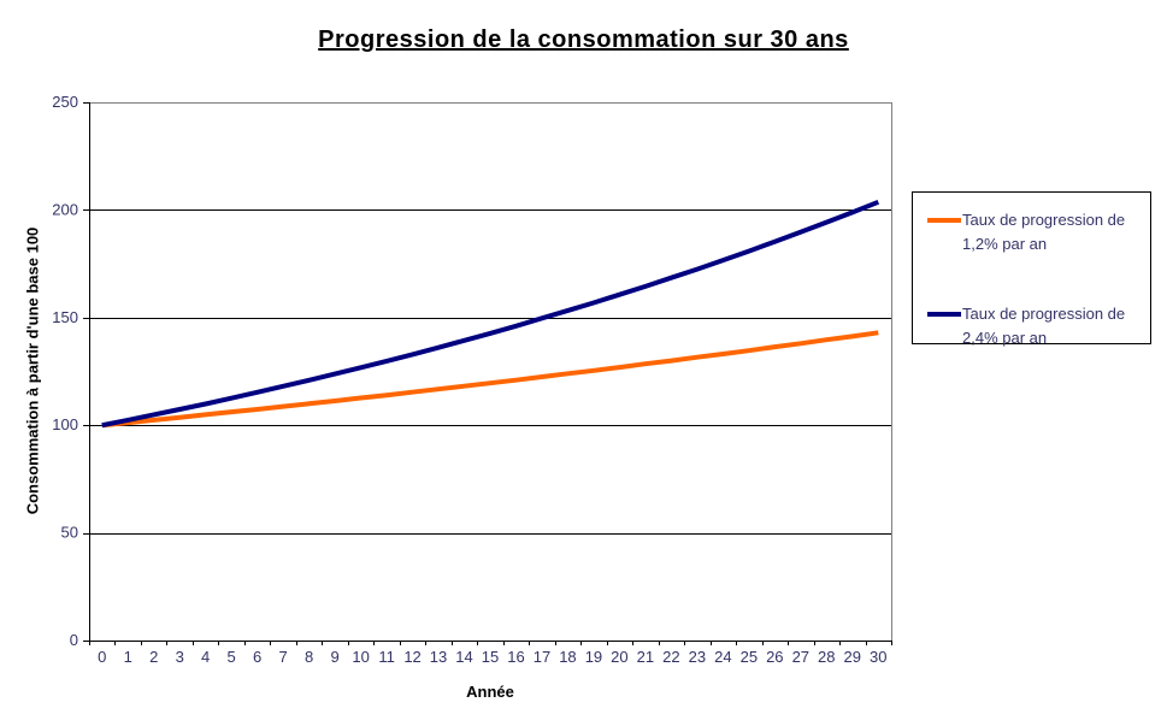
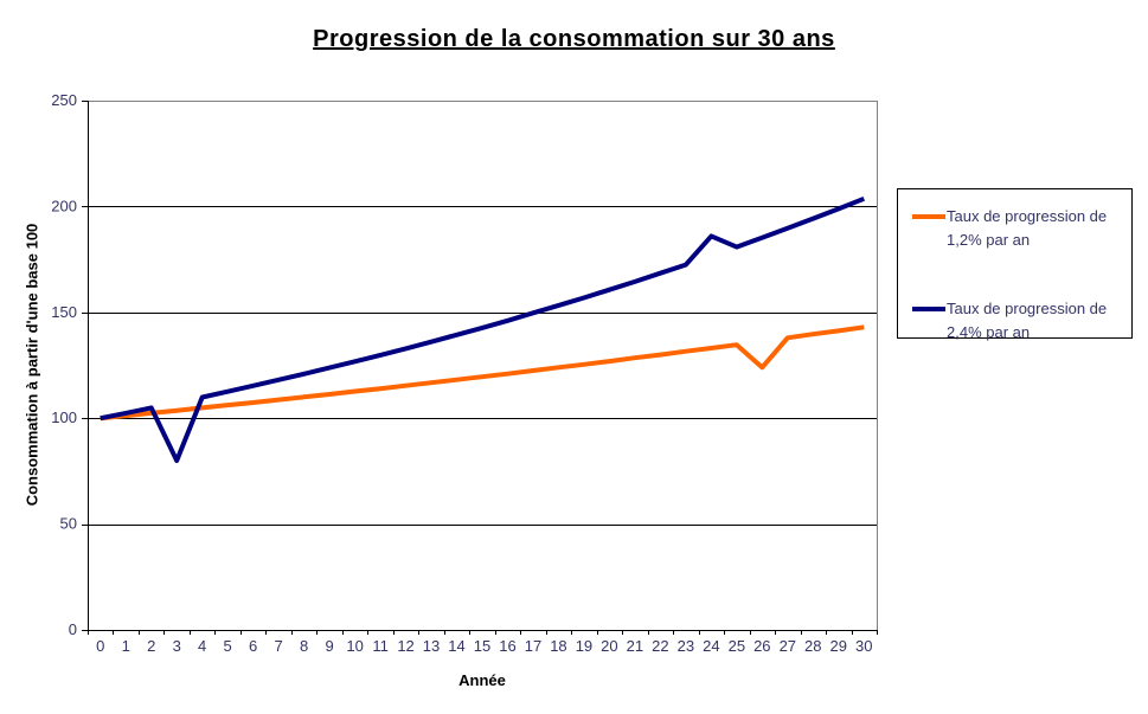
Taux de progression de 2,4% par an/3: 107 -> 80
Taux de progression de 2,4% par an/24: 177 -> 186
Taux de progression de 1,2% par an/26: 136 -> 124
